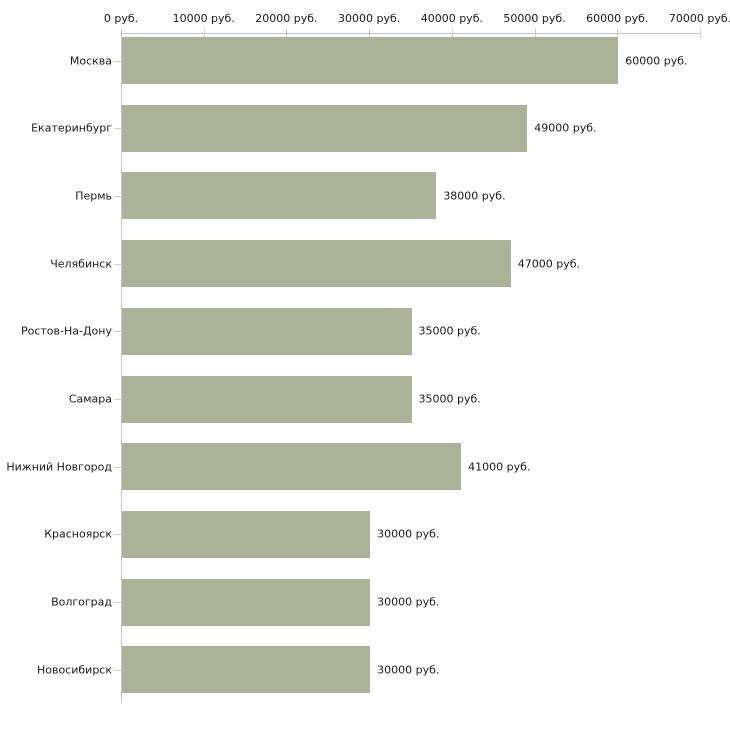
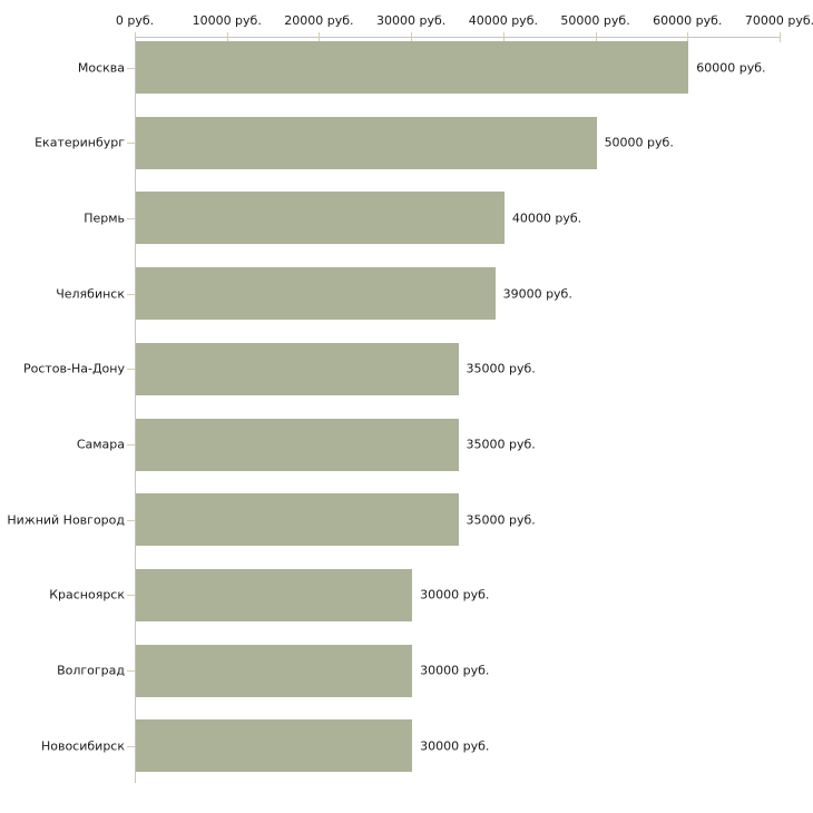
Екатеринбург: 49000 -> 50000
Пермь: 38000 -> 40000
Челябинск: 47000 -> 39000
Нижний Новгород: 41000 -> 35000
